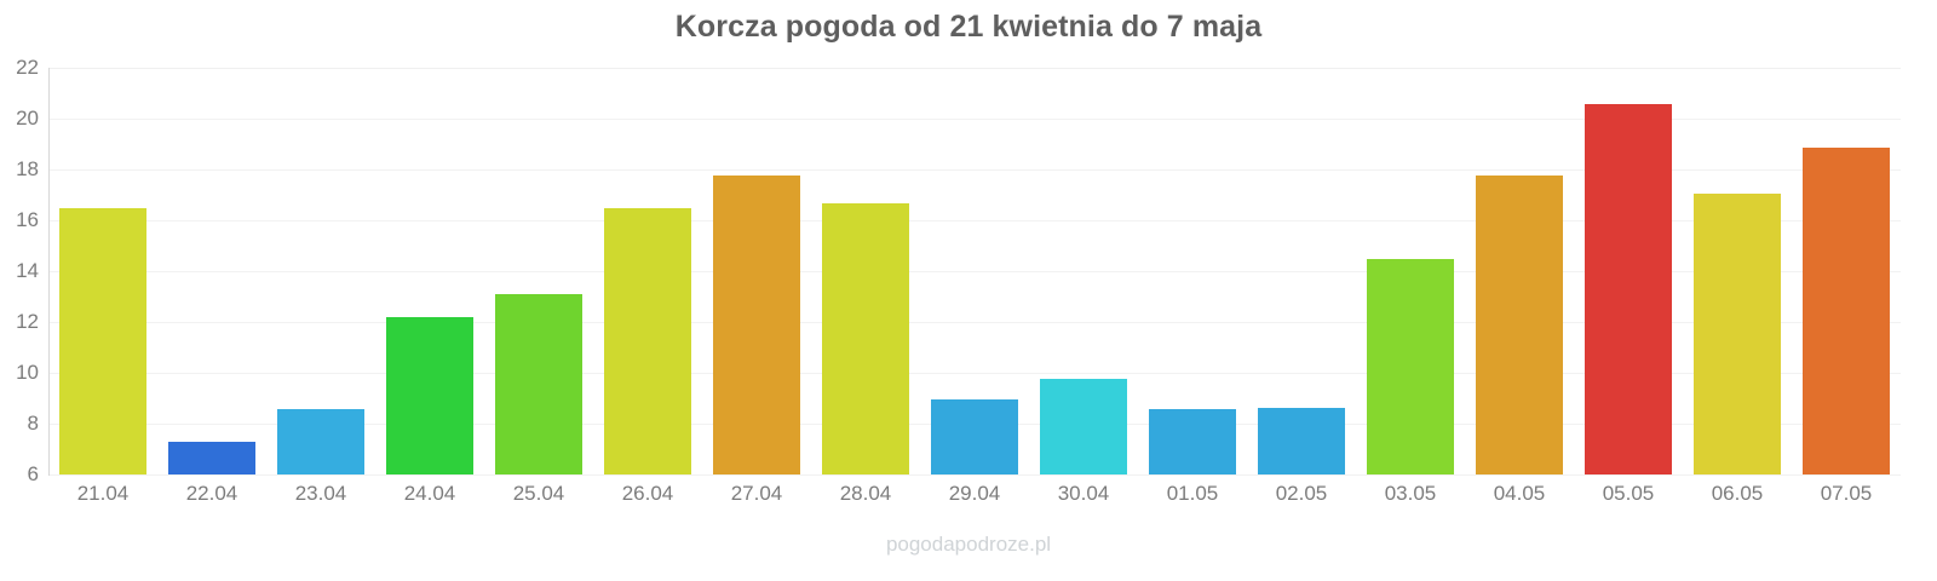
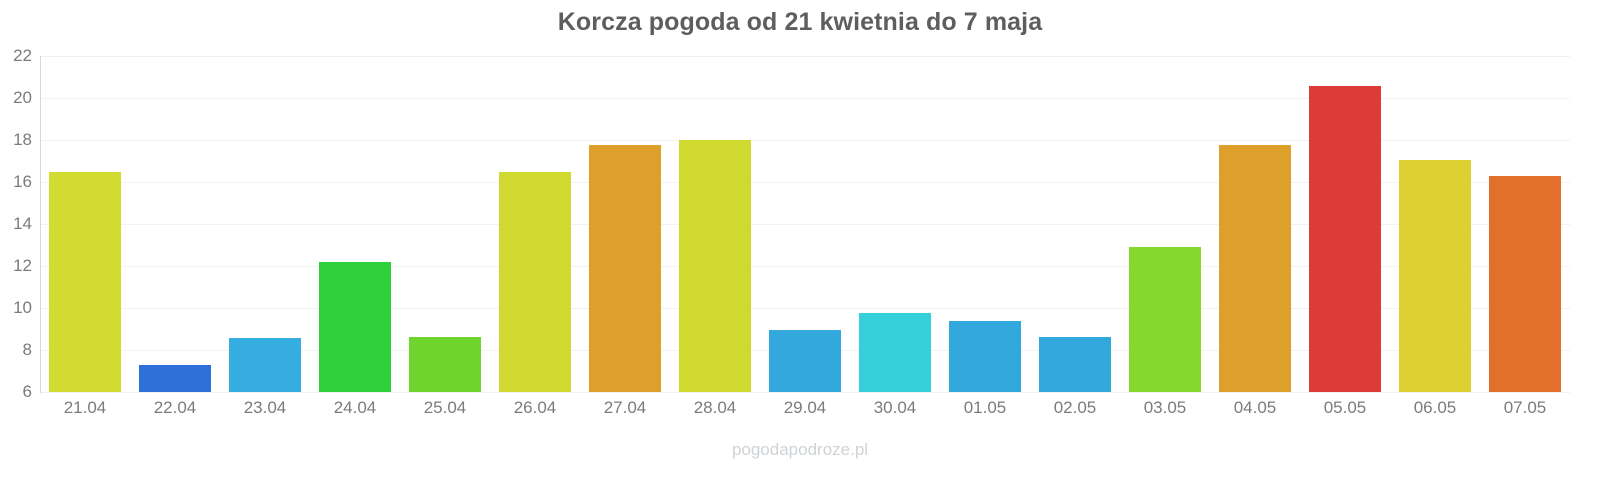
25.04: 13.1 -> 8.6
28.04: 16.6 -> 18.0
01.05: 8.6 -> 9.4
03.05: 14.5 -> 12.9
07.05: 18.9 -> 16.3
